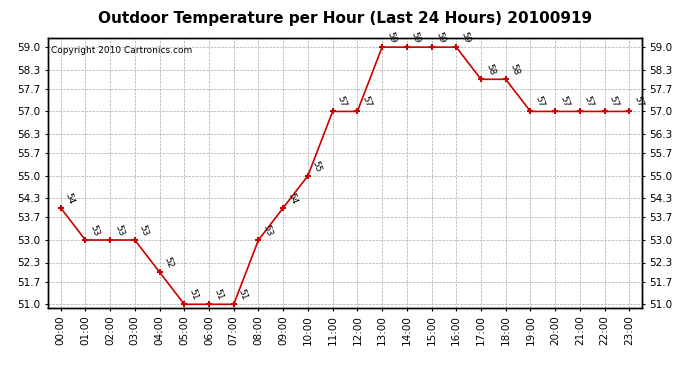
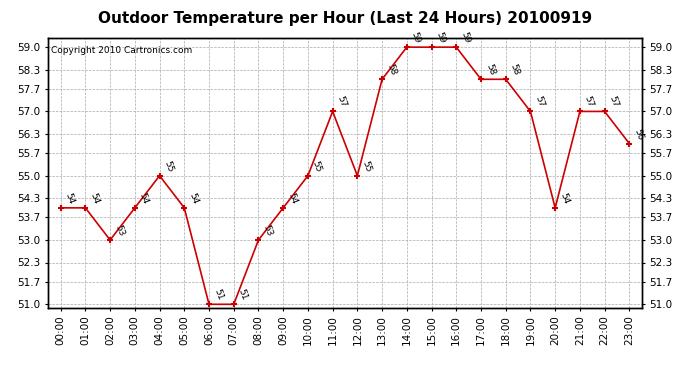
01:00: 53 -> 54
03:00: 53 -> 54
04:00: 52 -> 55
05:00: 51 -> 54
12:00: 57 -> 55
13:00: 59 -> 58
20:00: 57 -> 54
23:00: 57 -> 56
